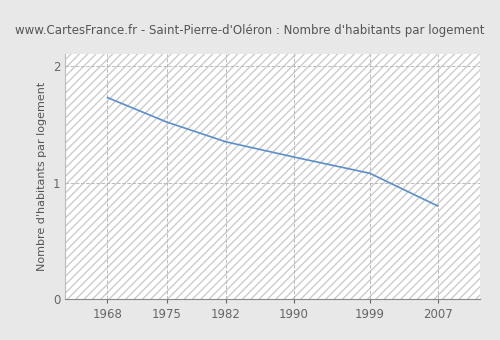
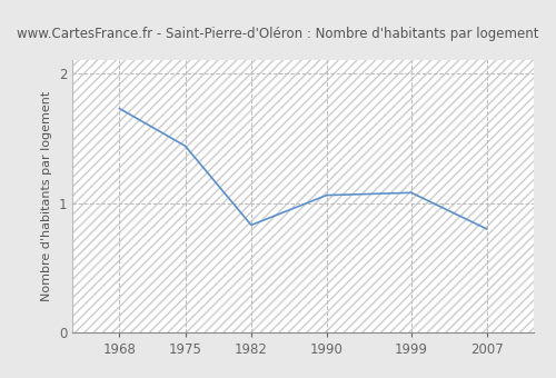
1975: 1.52 -> 1.44
1982: 1.35 -> 0.83
1990: 1.22 -> 1.06
